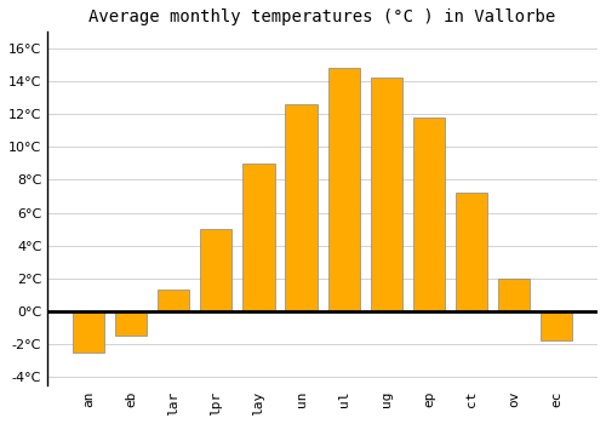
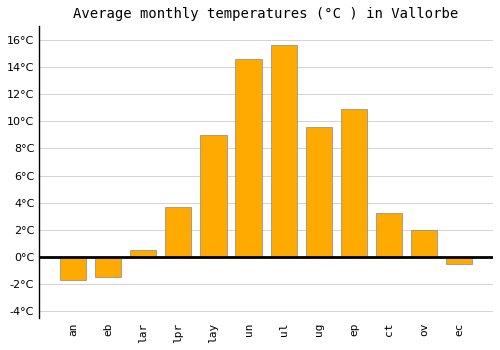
an: -2.5°C -> -1.7°C
lar: 1.3°C -> 0.5°C
lpr: 5.0°C -> 3.7°C
un: 12.6°C -> 14.6°C
ul: 14.8°C -> 15.6°C
ug: 14.2°C -> 9.6°C
ep: 11.8°C -> 10.9°C
ct: 7.2°C -> 3.2°C
ec: -1.8°C -> -0.5°C
